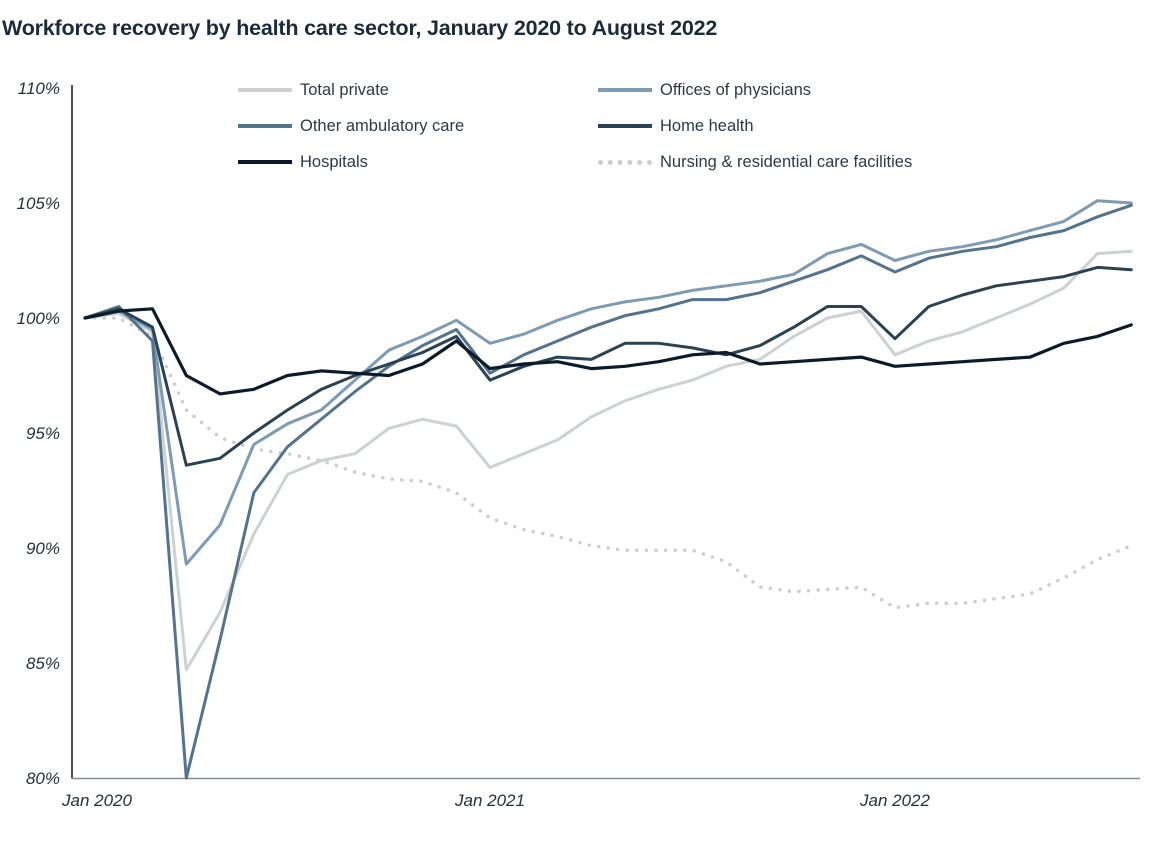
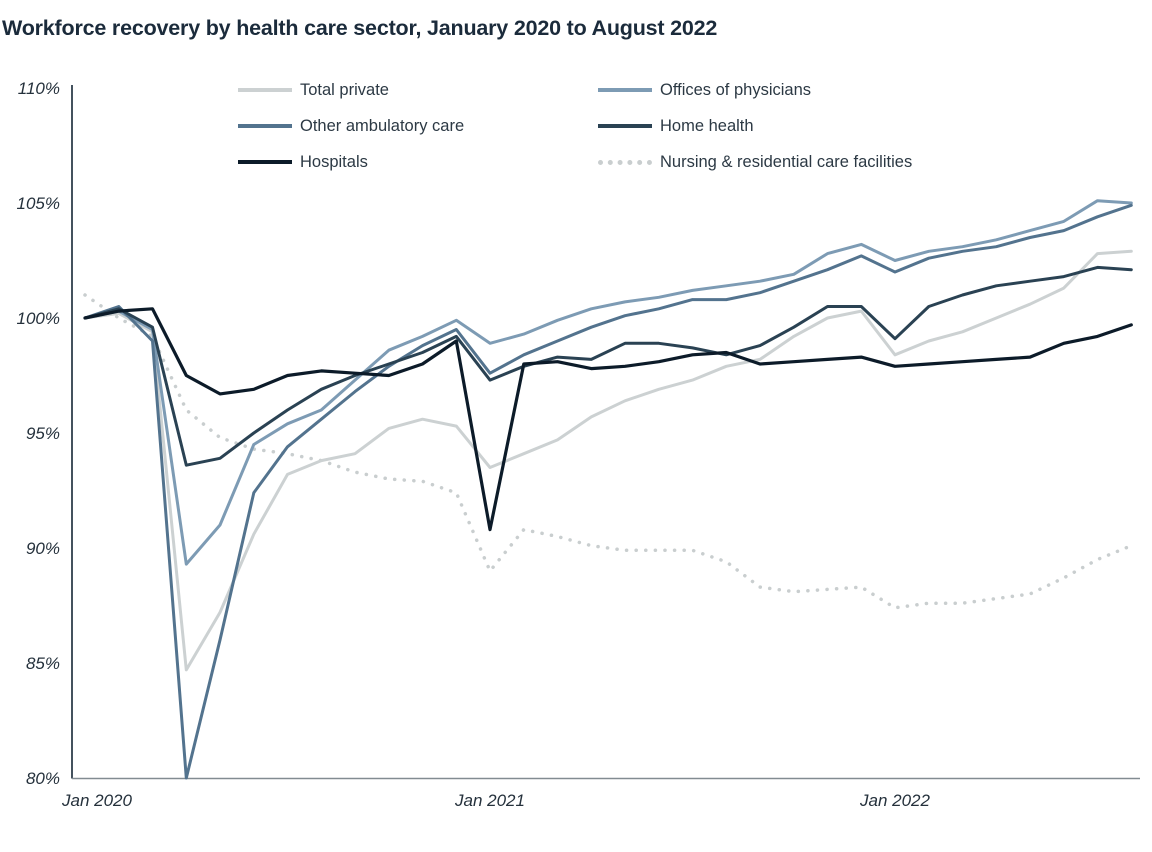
Nursing & residential care facilities/Jan 2020: 100.0% -> 101.0%
Hospitals/Jan 2021: 97.8% -> 90.8%
Nursing & residential care facilities/Jan 2021: 91.3% -> 89.0%
